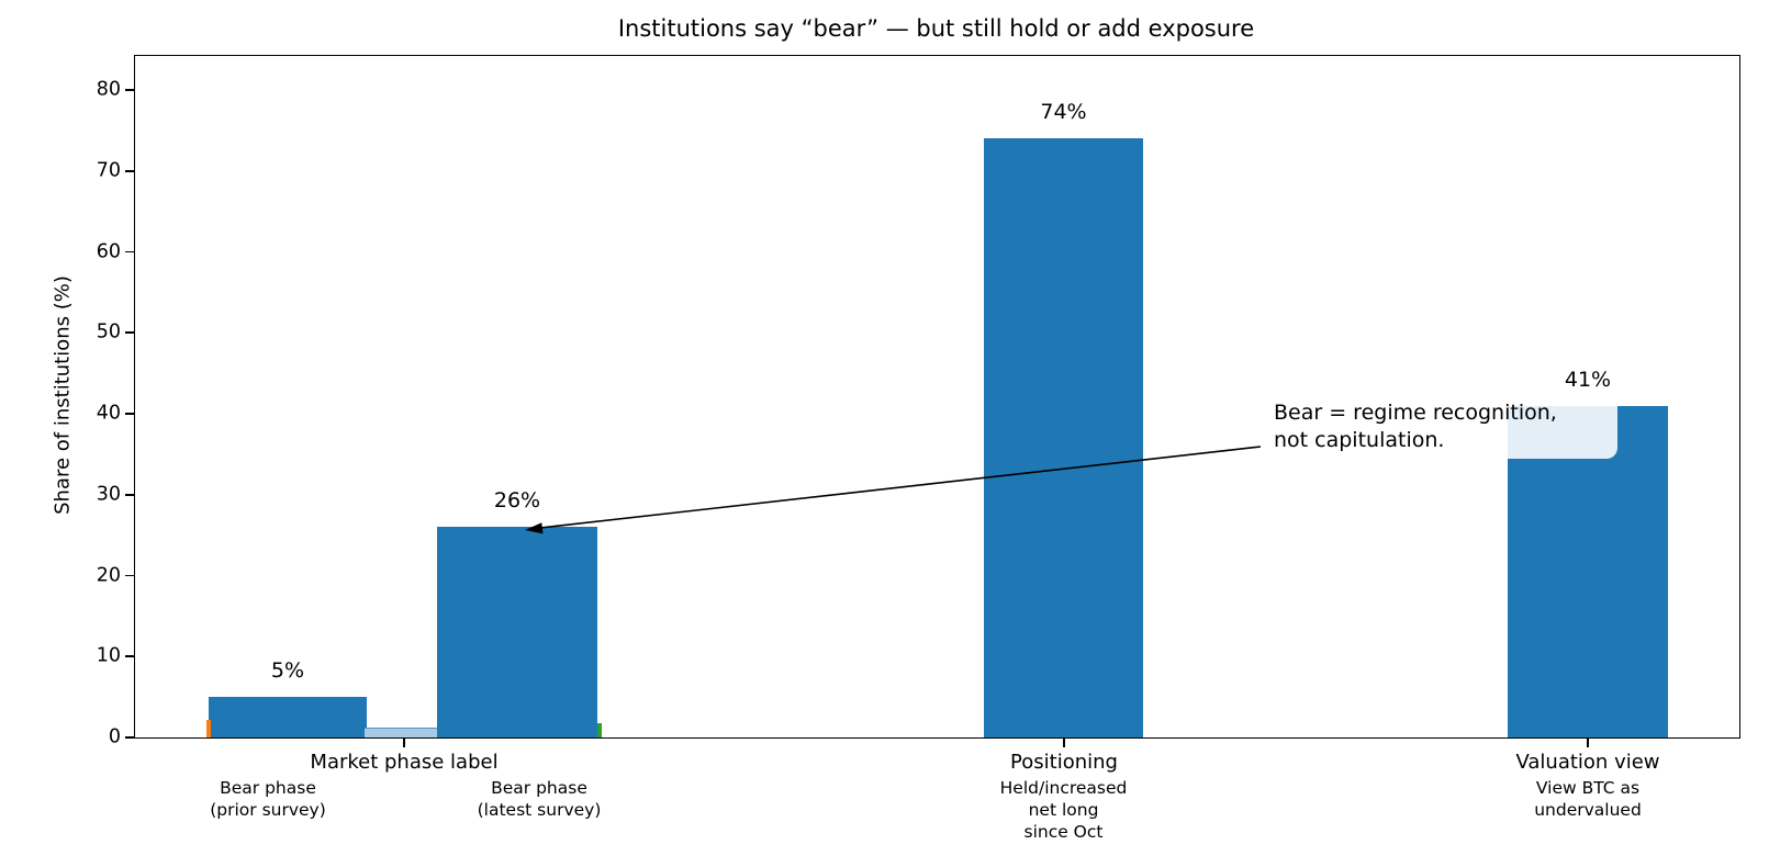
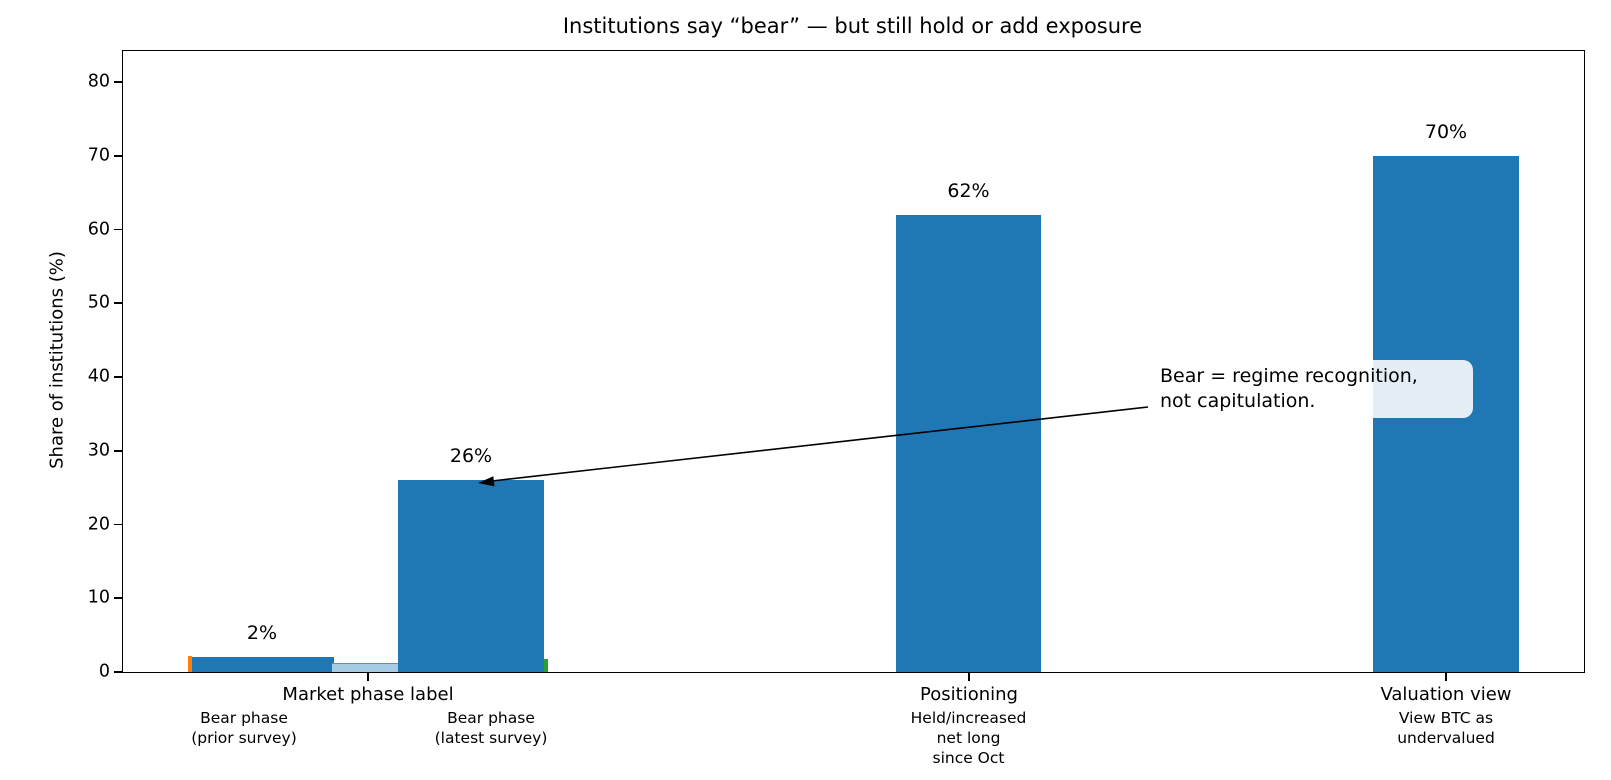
Bear phase (prior survey): 5% -> 2%
Held/increased net long since Oct: 74% -> 62%
View BTC as undervalued: 41% -> 70%
